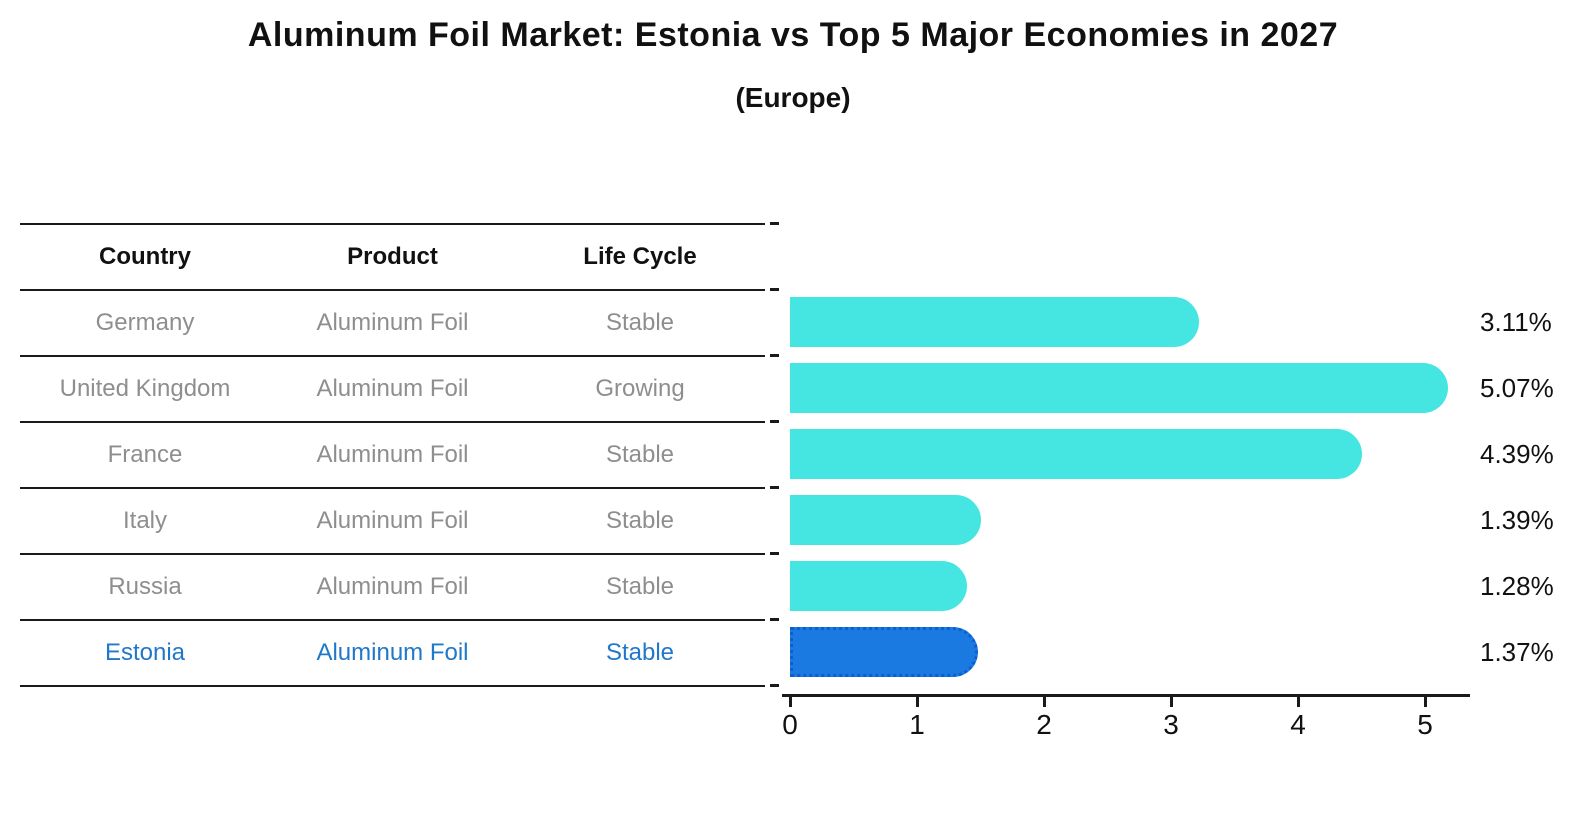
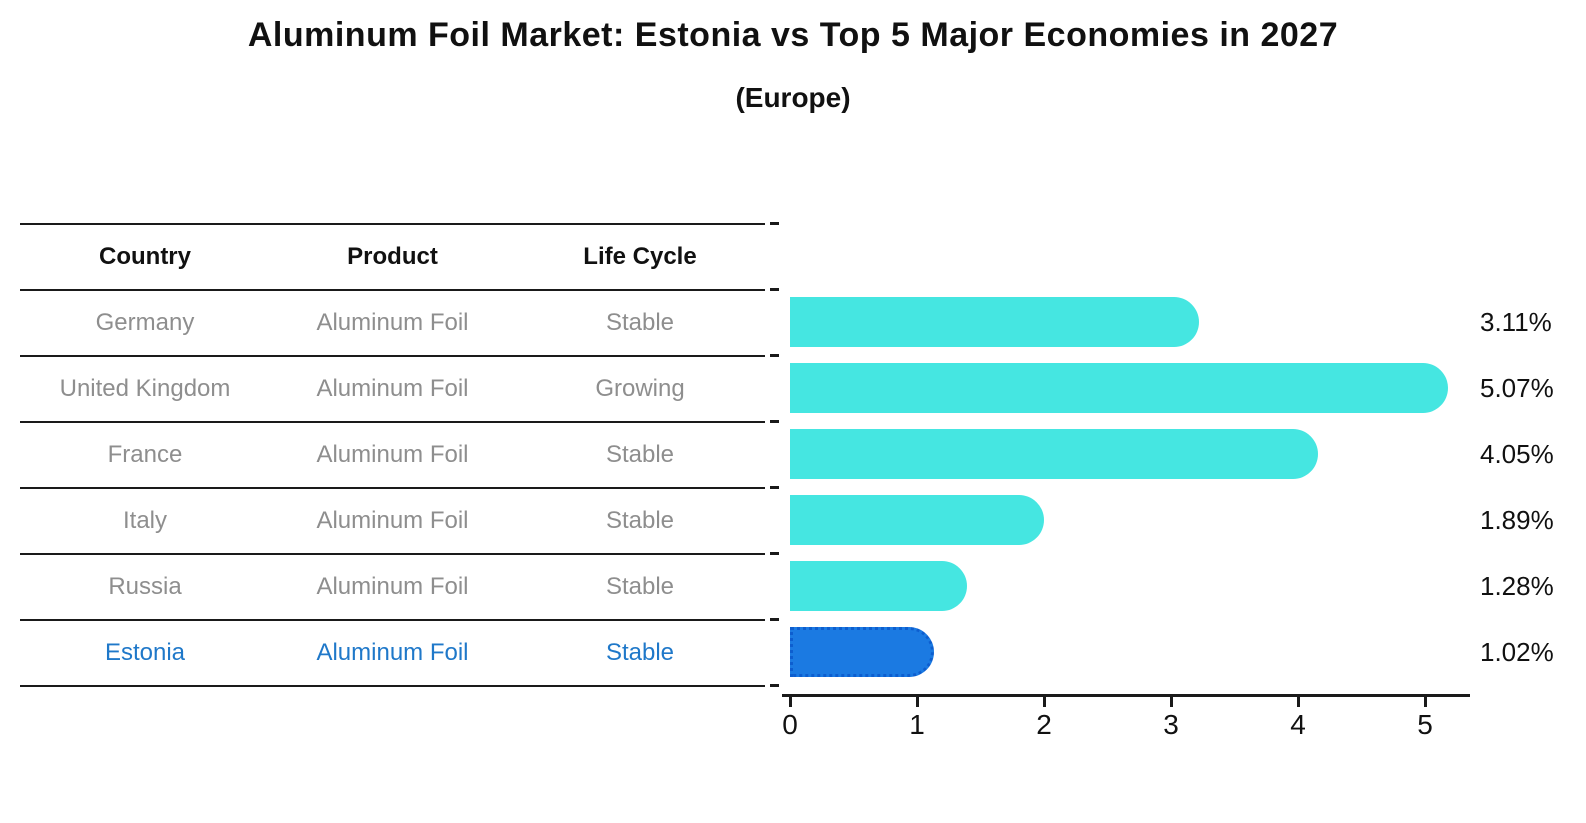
France: 4.39% -> 4.05%
Italy: 1.39% -> 1.89%
Estonia: 1.37% -> 1.02%
